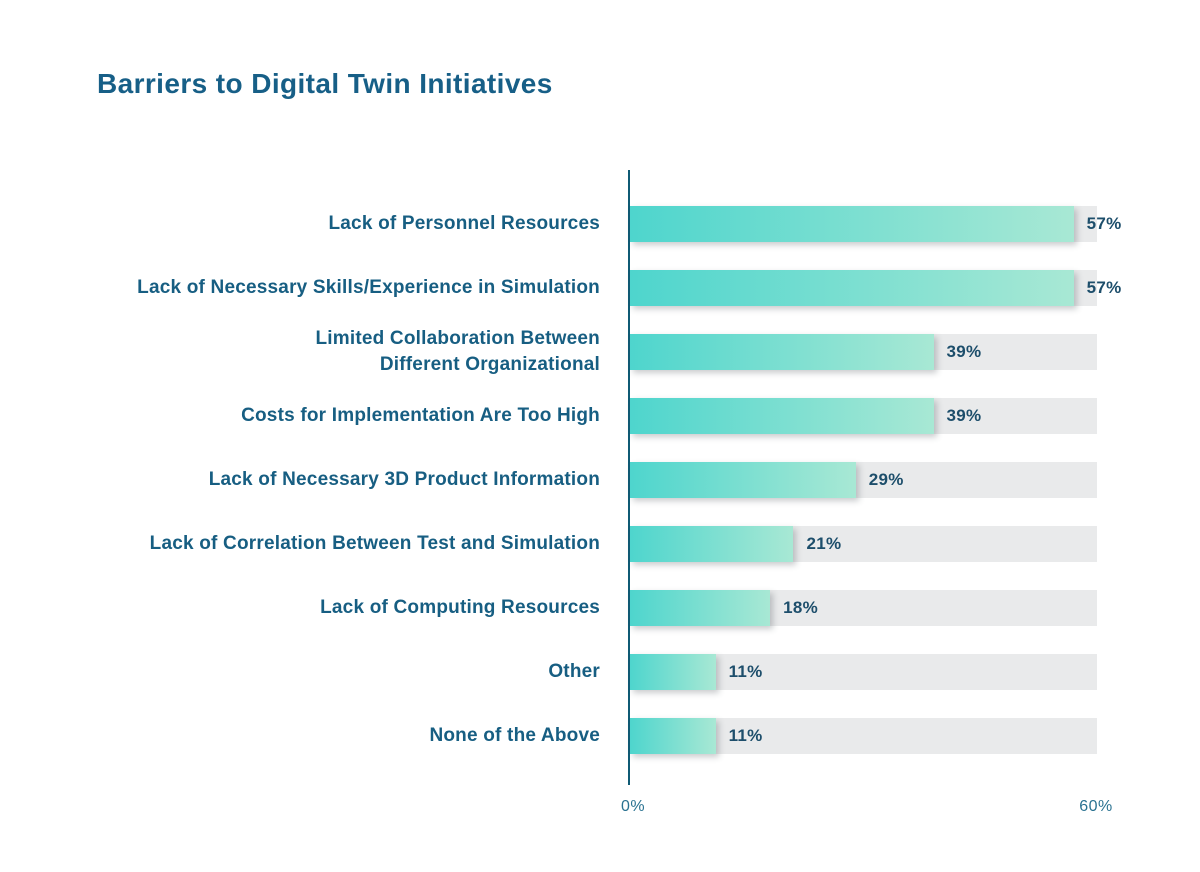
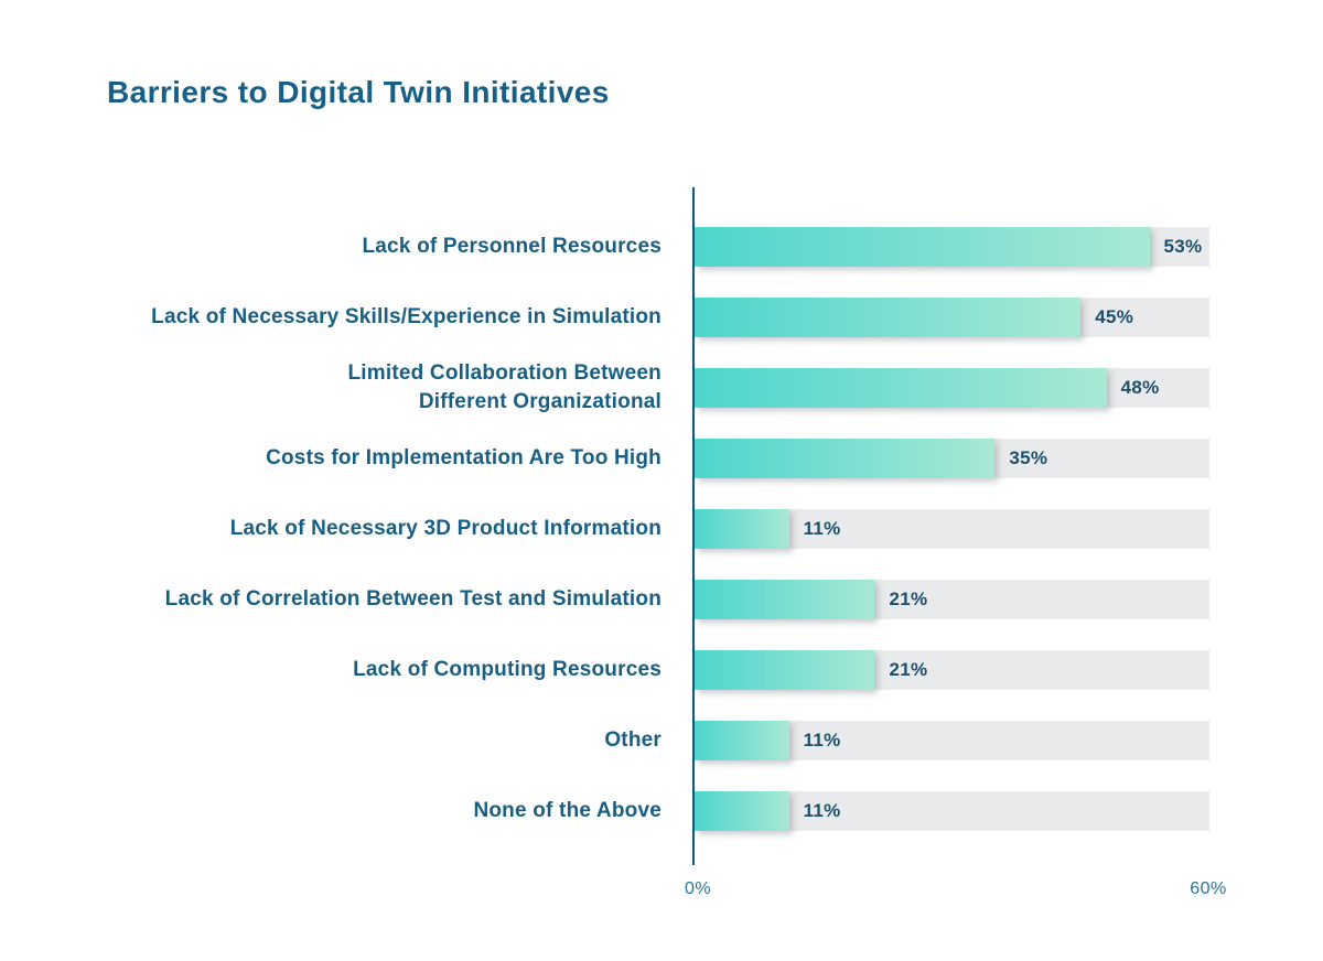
Lack of Personnel Resources: 57% -> 53%
Lack of Necessary Skills/Experience in Simulation: 57% -> 45%
Limited Collaboration Between Different Organizational: 39% -> 48%
Costs for Implementation Are Too High: 39% -> 35%
Lack of Necessary 3D Product Information: 29% -> 11%
Lack of Computing Resources: 18% -> 21%
